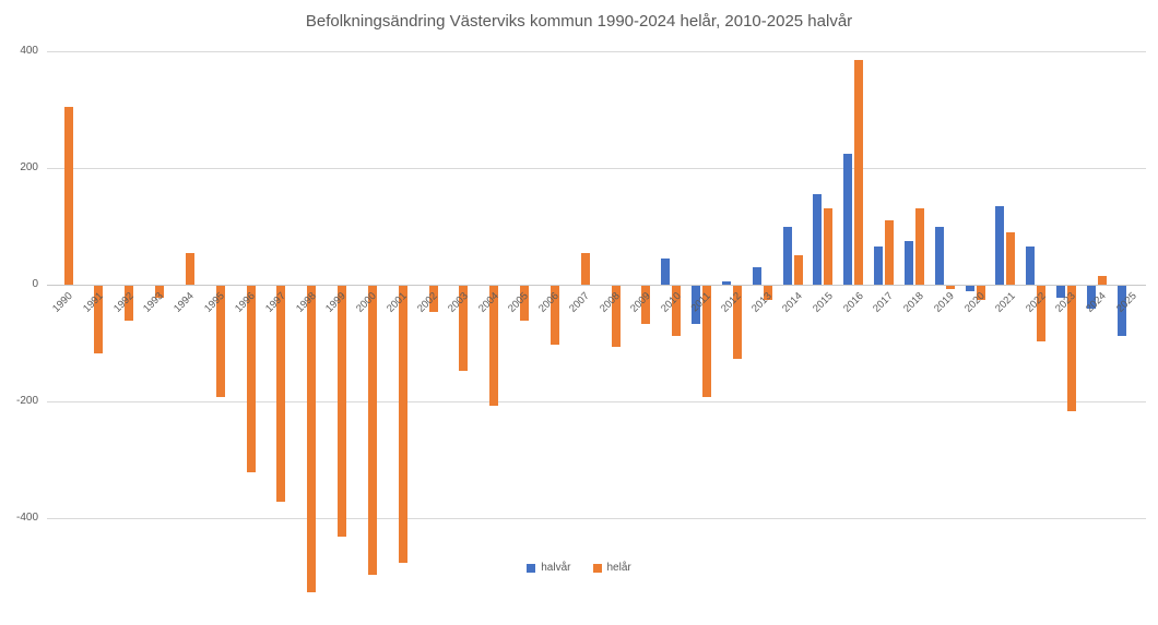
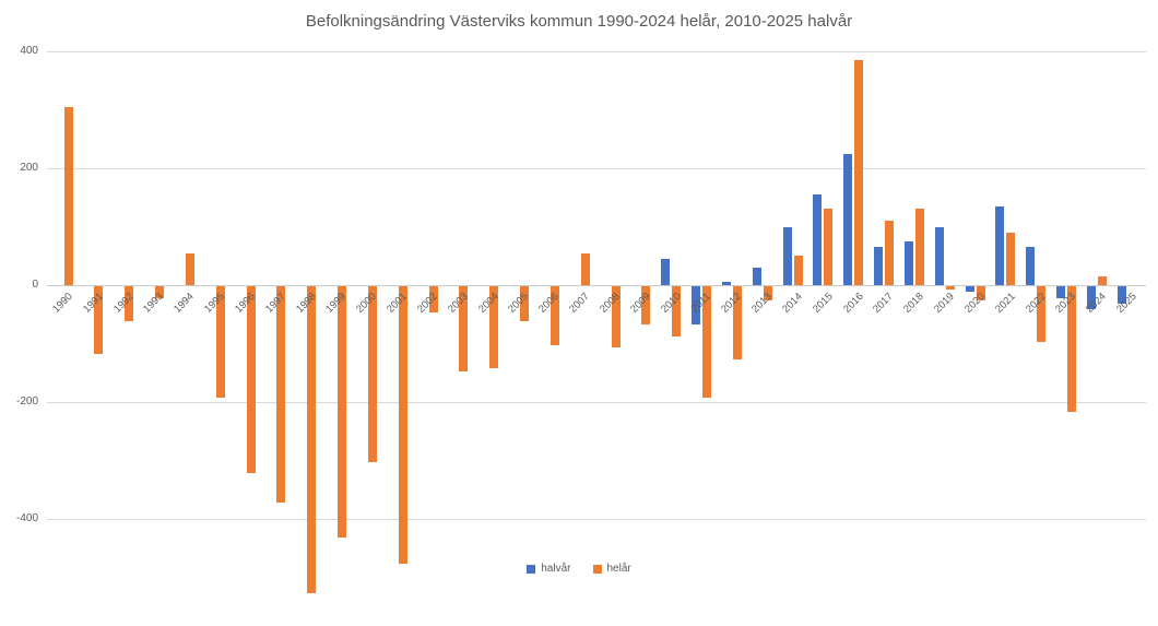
helår/2000: -500 -> -300
helår/2004: -200 -> -140
halvår/2025: -80 -> -30
